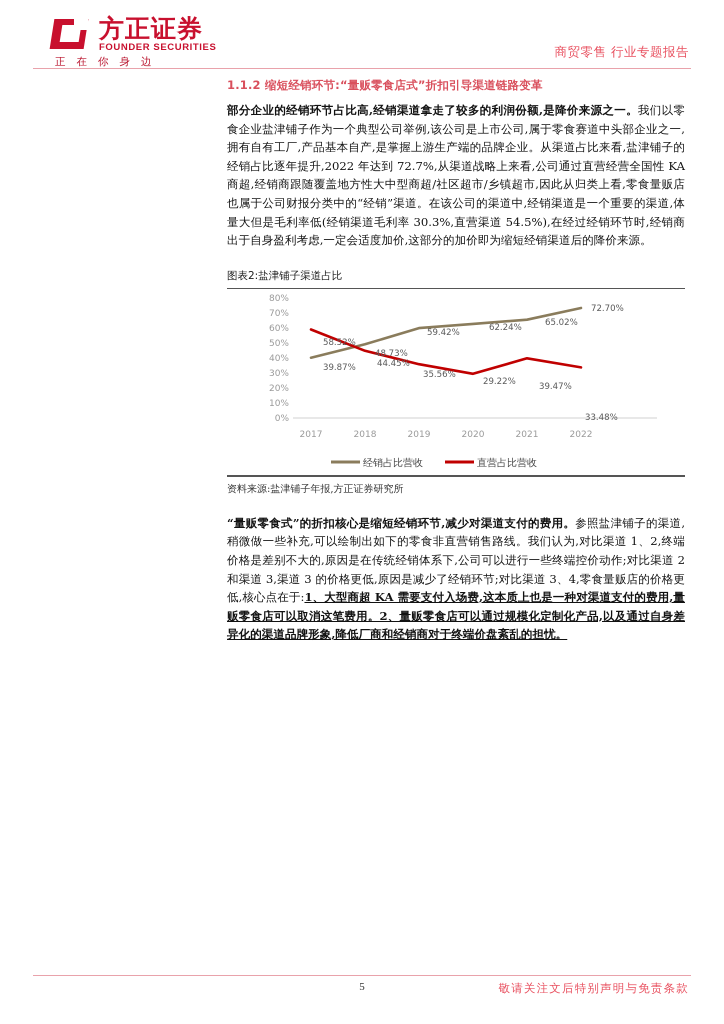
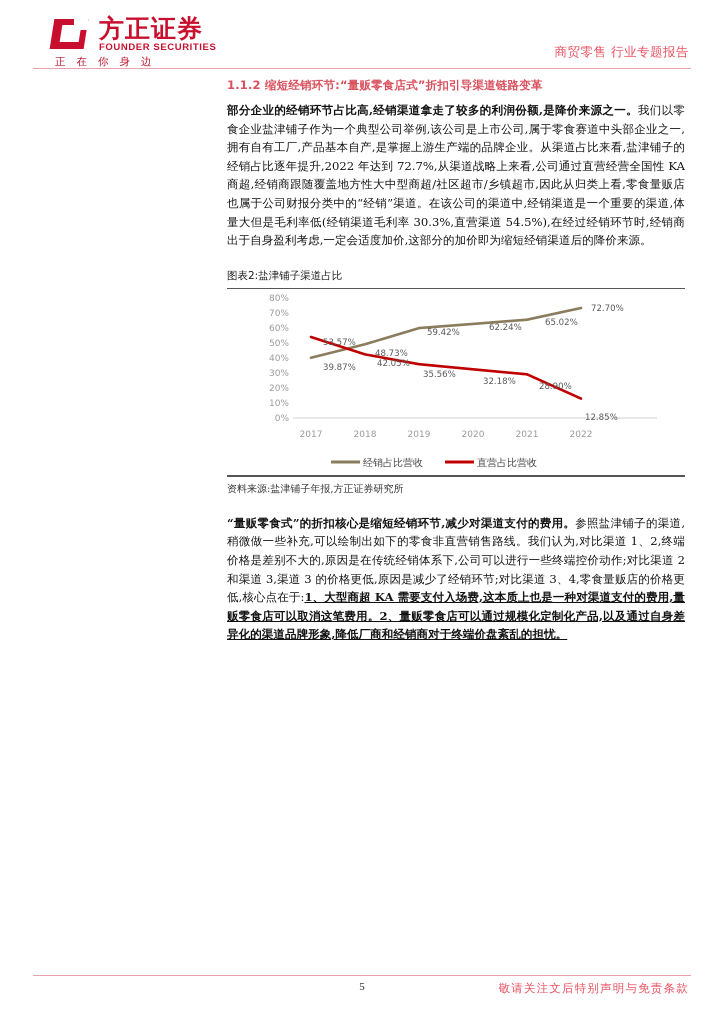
直营占比营收/2017: 58.52% -> 53.57%
直营占比营收/2018: 44.45% -> 42.05%
直营占比营收/2020: 29.22% -> 32.18%
直营占比营收/2021: 39.47% -> 28.90%
直营占比营收/2022: 33.48% -> 12.85%
